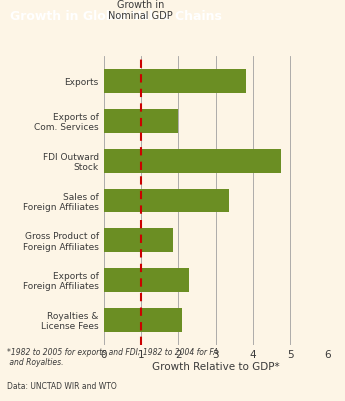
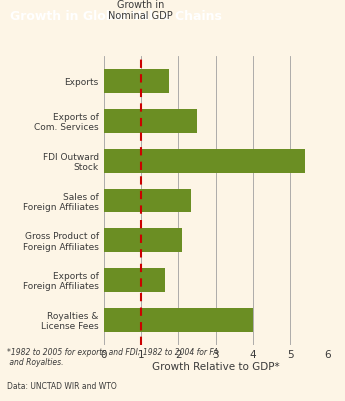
Exports: 3.80 -> 1.75
Exports of Com. Services: 2.00 -> 2.50
FDI Outward Stock: 4.75 -> 5.40
Sales of Foreign Affiliates: 3.35 -> 2.35
Gross Product of Foreign Affiliates: 1.85 -> 2.10
Exports of Foreign Affiliates: 2.30 -> 1.65
Royalties & License Fees: 2.10 -> 4.00
